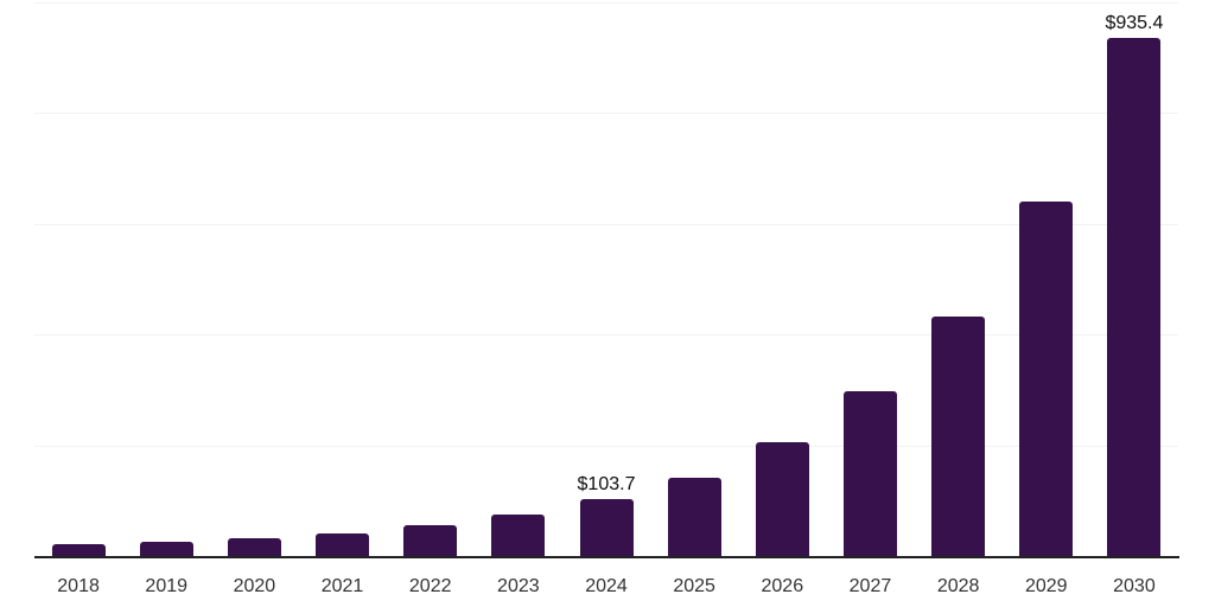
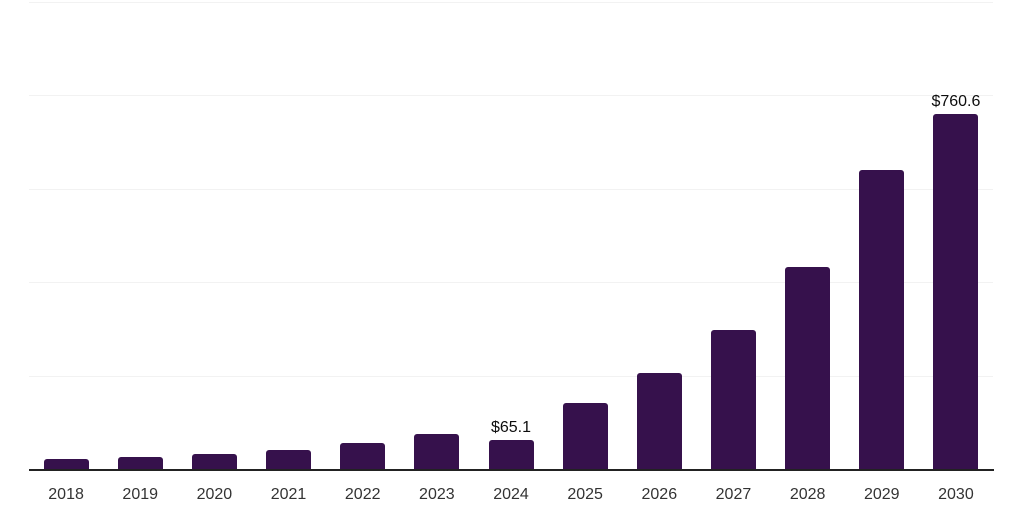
2024: $103.7 -> $65.1
2030: $935.4 -> $760.6
